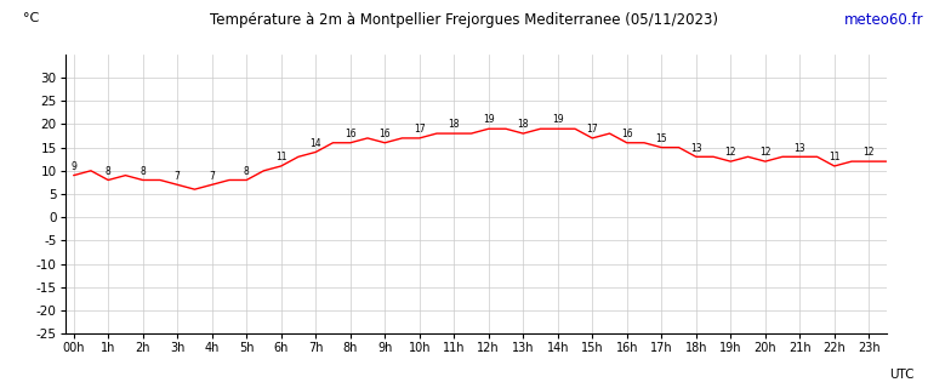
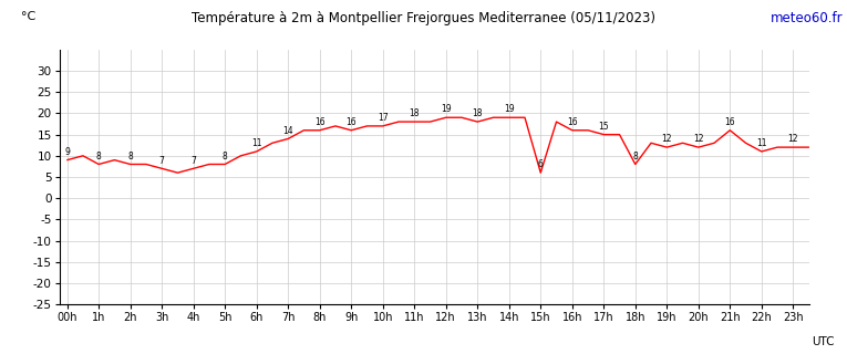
15h: 17 -> 6
18h: 13 -> 8
21h: 13 -> 16
